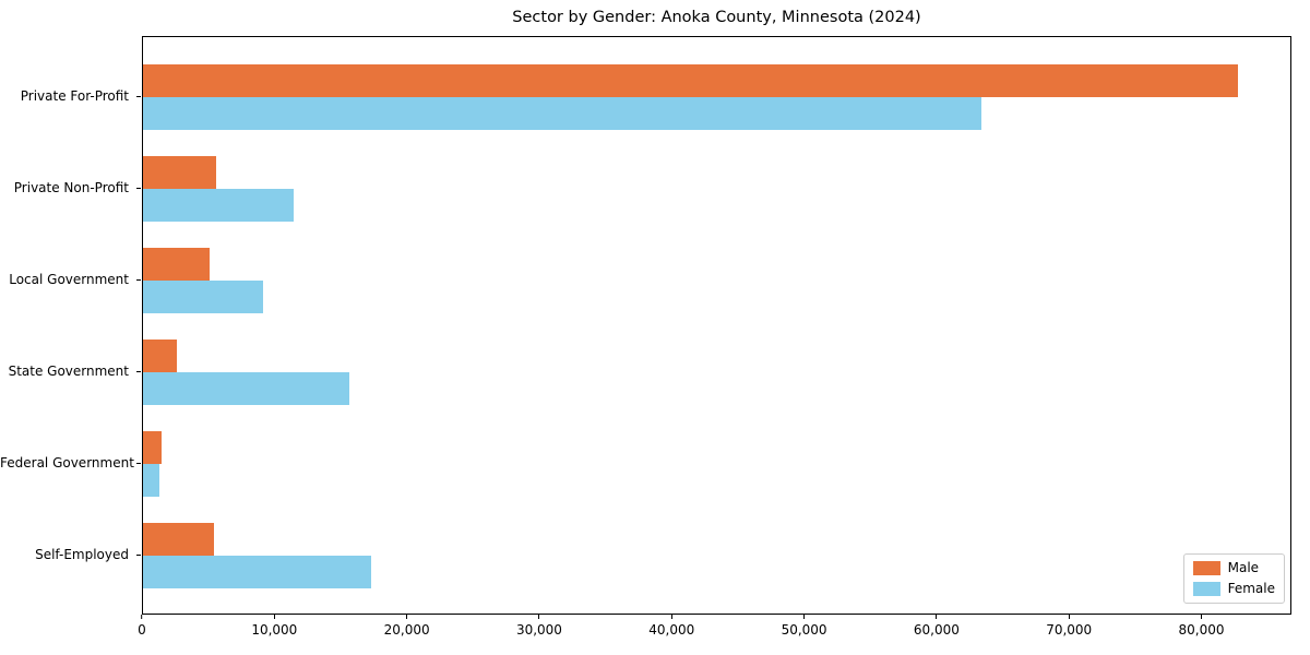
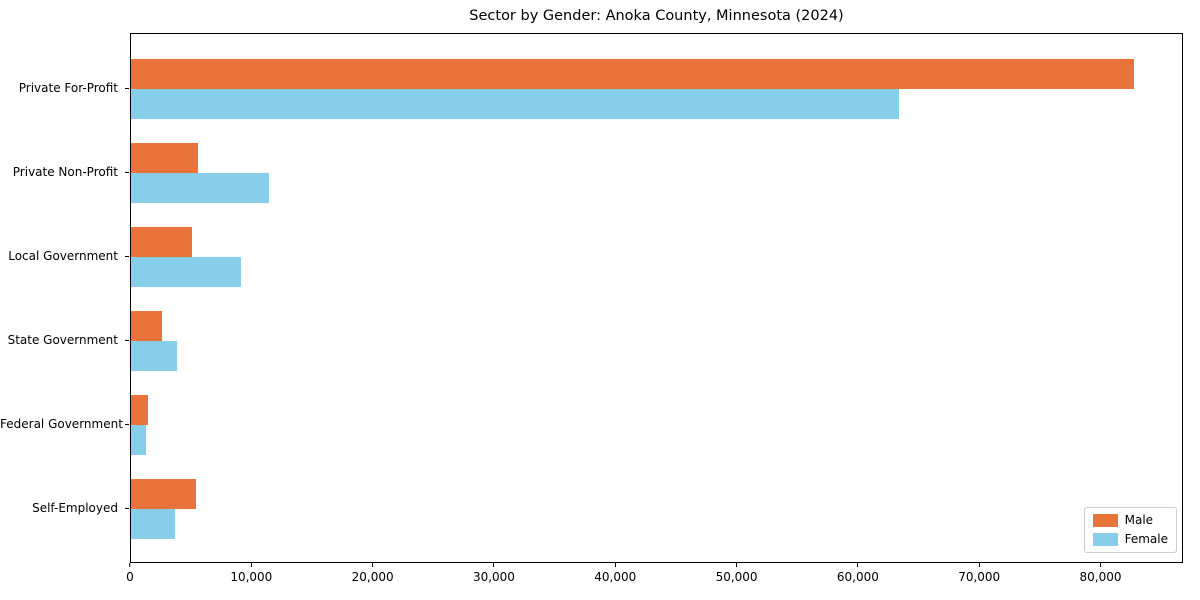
Female/State Government: 15600 -> 3800
Female/Self-Employed: 17300 -> 3600
